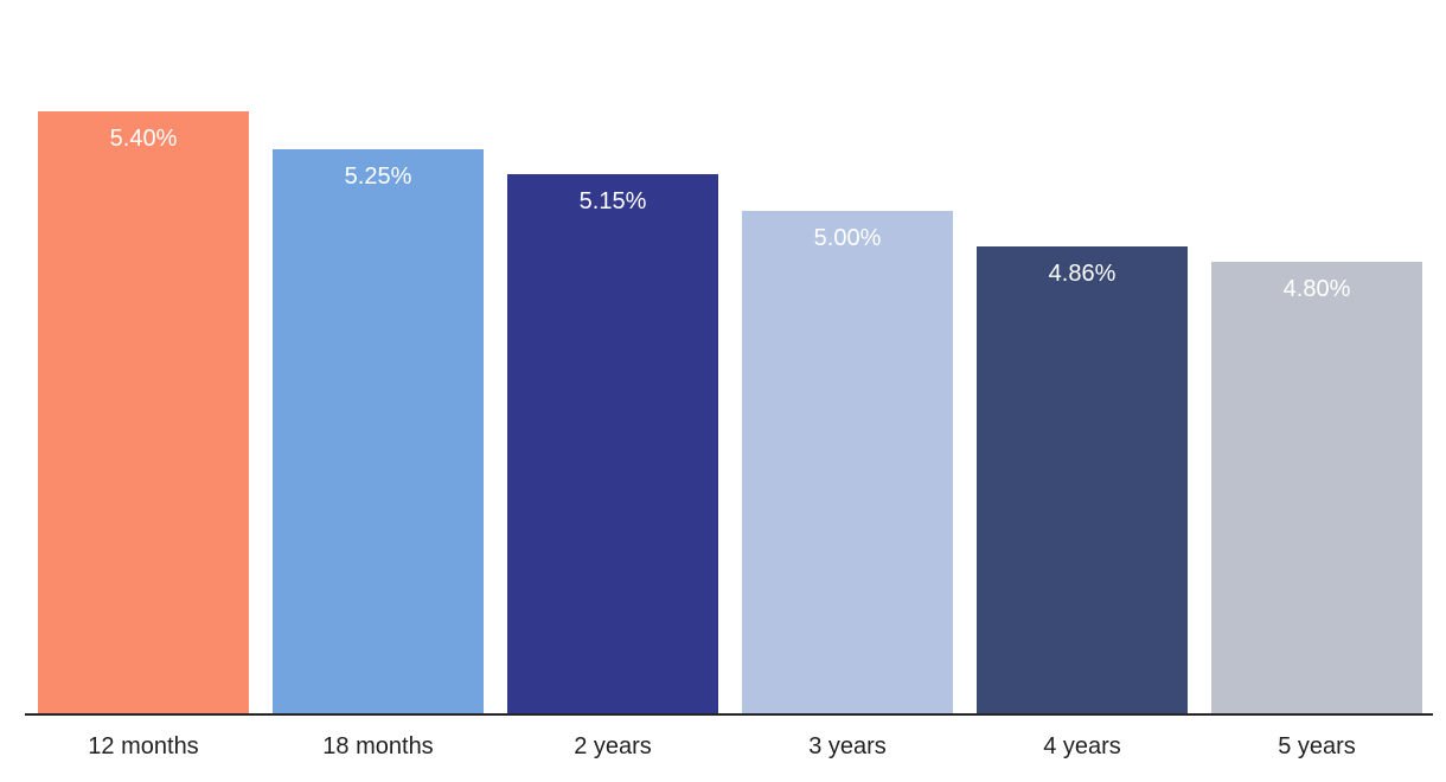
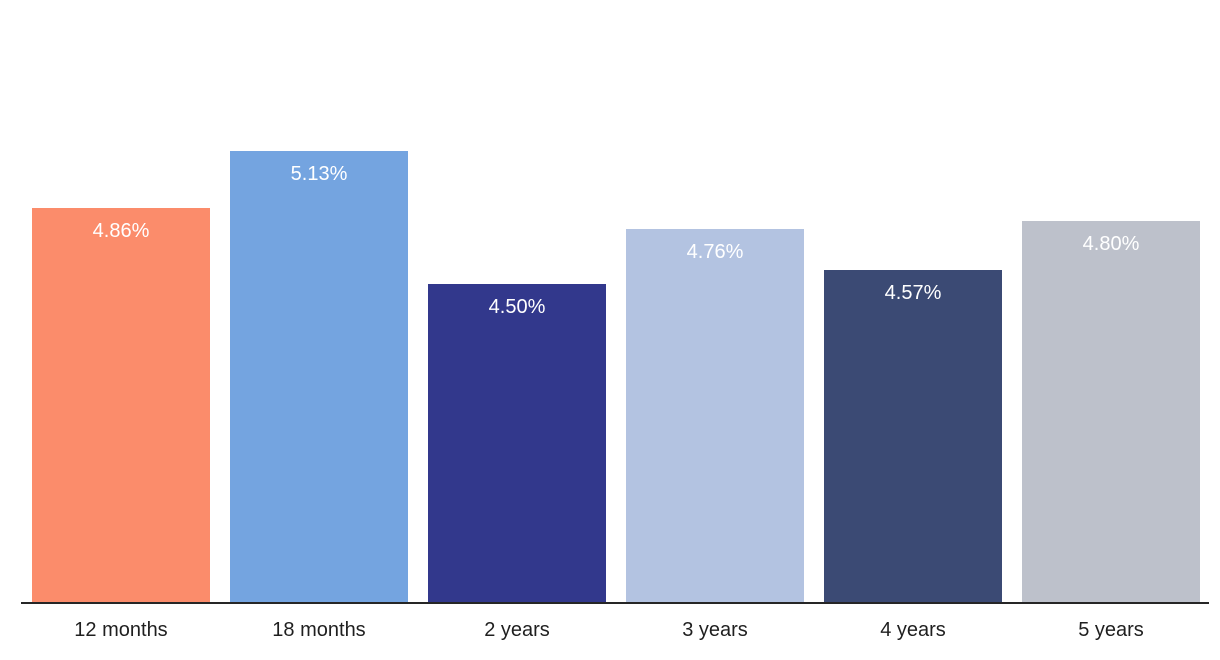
12 months: 5.40% -> 4.86%
18 months: 5.25% -> 5.13%
2 years: 5.15% -> 4.50%
3 years: 5.00% -> 4.76%
4 years: 4.86% -> 4.57%
